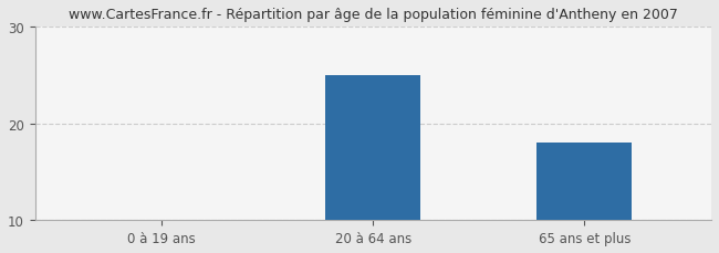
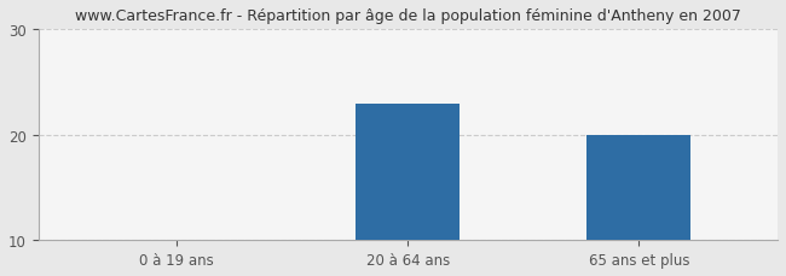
20 à 64 ans: 25.0 -> 23.0
65 ans et plus: 18.0 -> 20.0
